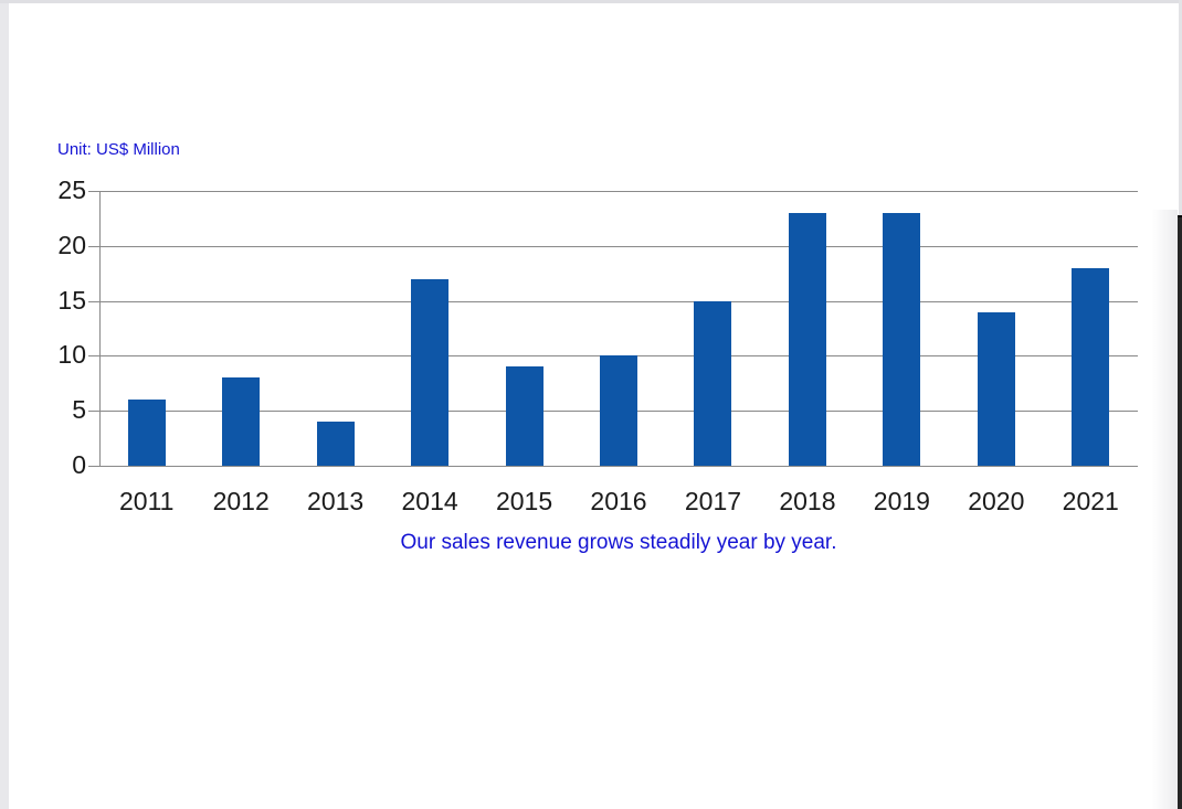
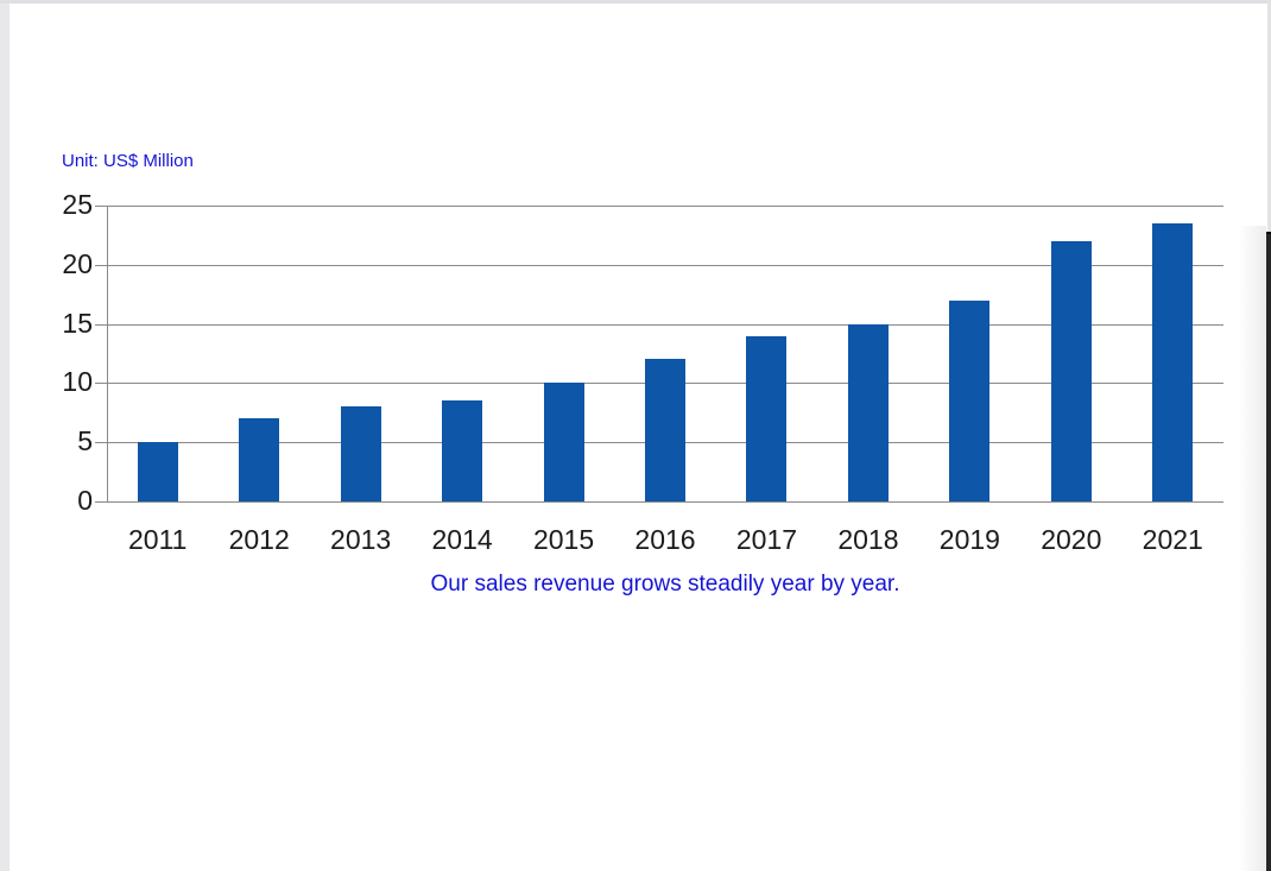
2011: 6 -> 5
2012: 8 -> 7
2013: 4 -> 8
2014: 17 -> 8
2015: 9 -> 10
2016: 10 -> 12
2017: 15 -> 14
2018: 23 -> 15
2019: 23 -> 17
2020: 14 -> 22
2021: 18 -> 24
